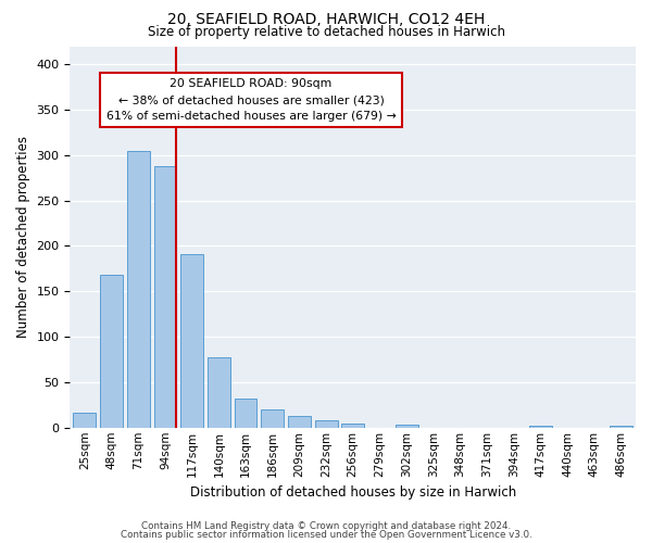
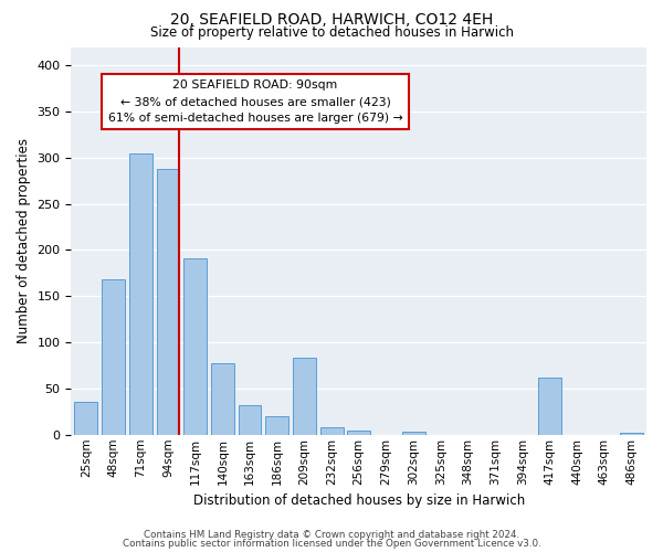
25sqm: 17 -> 36
209sqm: 13 -> 84
417sqm: 2 -> 62
